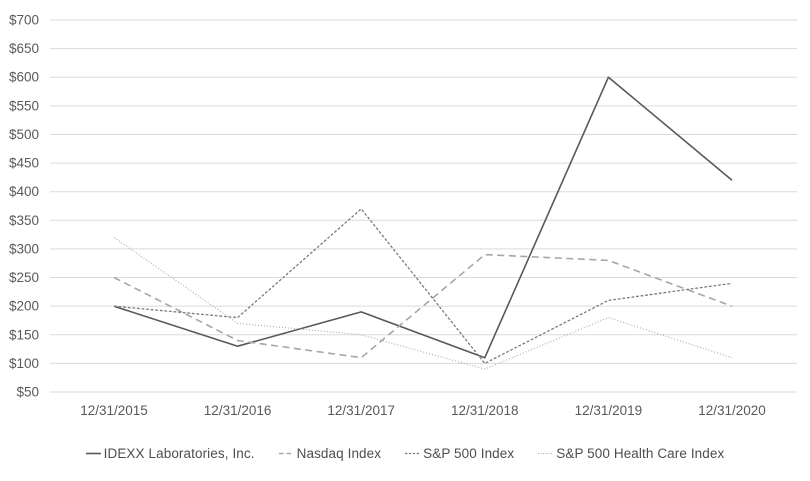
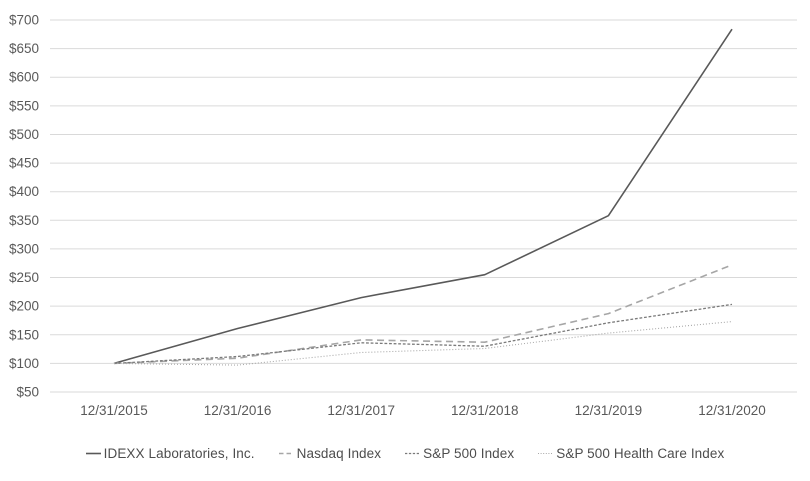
IDEXX Laboratories, Inc./12/31/2015: $200 -> $100
Nasdaq Index/12/31/2015: $250 -> $100
S&P 500 Index/12/31/2015: $200 -> $100
S&P 500 Health Care Index/12/31/2015: $320 -> $100
IDEXX Laboratories, Inc./12/31/2016: $130 -> $160
Nasdaq Index/12/31/2016: $140 -> $110
S&P 500 Index/12/31/2016: $180 -> $110
S&P 500 Health Care Index/12/31/2016: $170 -> $100
IDEXX Laboratories, Inc./12/31/2017: $190 -> $220
Nasdaq Index/12/31/2017: $110 -> $140
S&P 500 Index/12/31/2017: $370 -> $140
S&P 500 Health Care Index/12/31/2017: $150 -> $120
IDEXX Laboratories, Inc./12/31/2018: $110 -> $260
Nasdaq Index/12/31/2018: $290 -> $140
S&P 500 Index/12/31/2018: $100 -> $130
S&P 500 Health Care Index/12/31/2018: $90 -> $130
IDEXX Laboratories, Inc./12/31/2019: $600 -> $360
Nasdaq Index/12/31/2019: $280 -> $190
S&P 500 Index/12/31/2019: $210 -> $170
S&P 500 Health Care Index/12/31/2019: $180 -> $150
IDEXX Laboratories, Inc./12/31/2020: $420 -> $680
Nasdaq Index/12/31/2020: $200 -> $270
S&P 500 Index/12/31/2020: $240 -> $200
S&P 500 Health Care Index/12/31/2020: $110 -> $170
